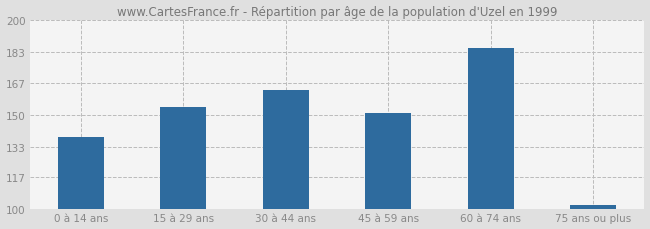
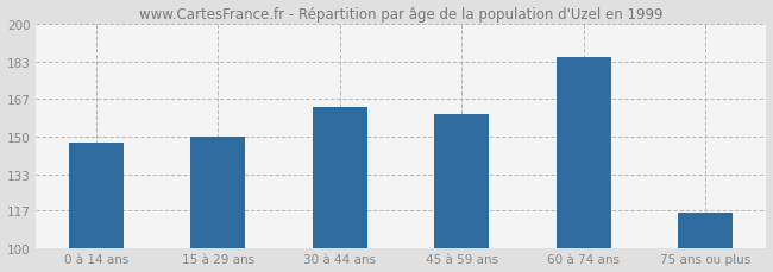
0 à 14 ans: 138 -> 147
15 à 29 ans: 154 -> 150
45 à 59 ans: 151 -> 160
75 ans ou plus: 102 -> 116
